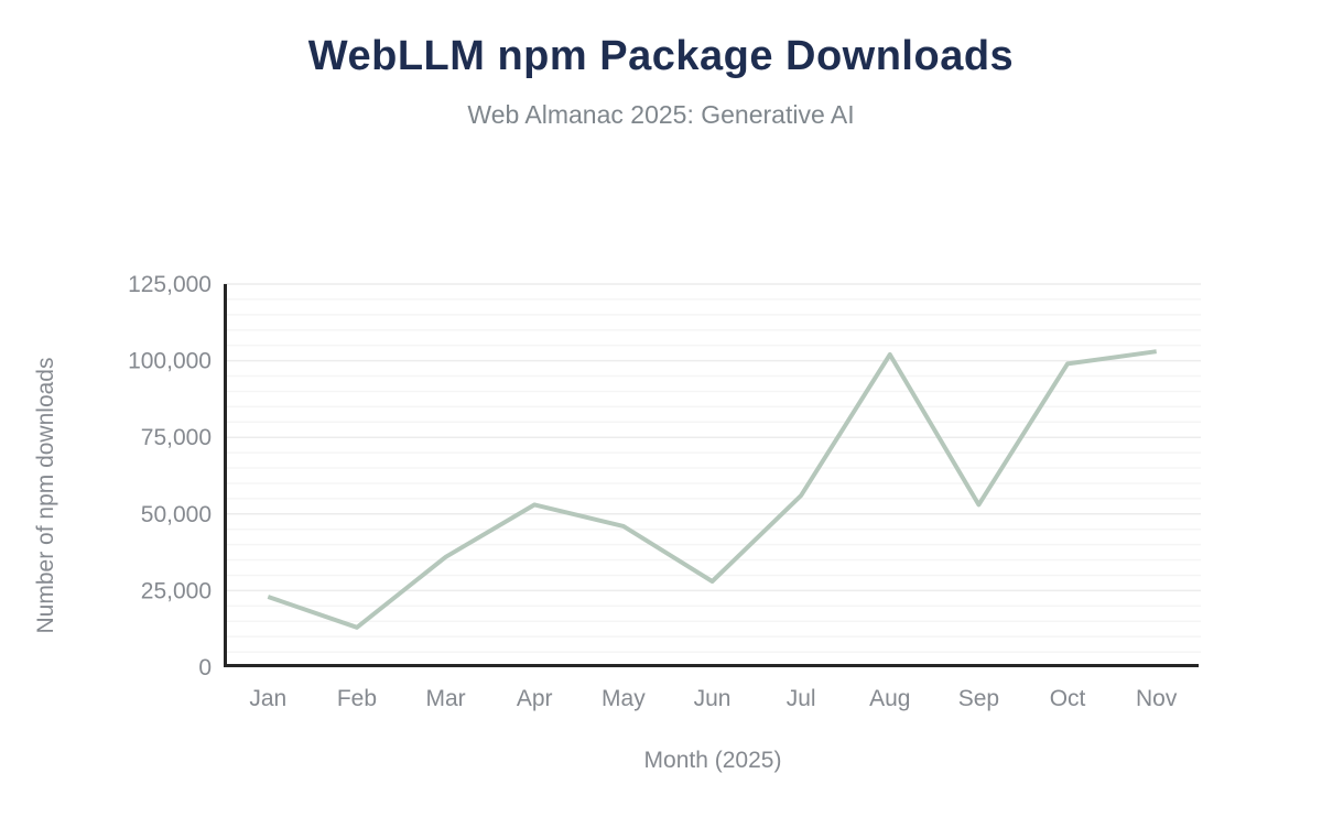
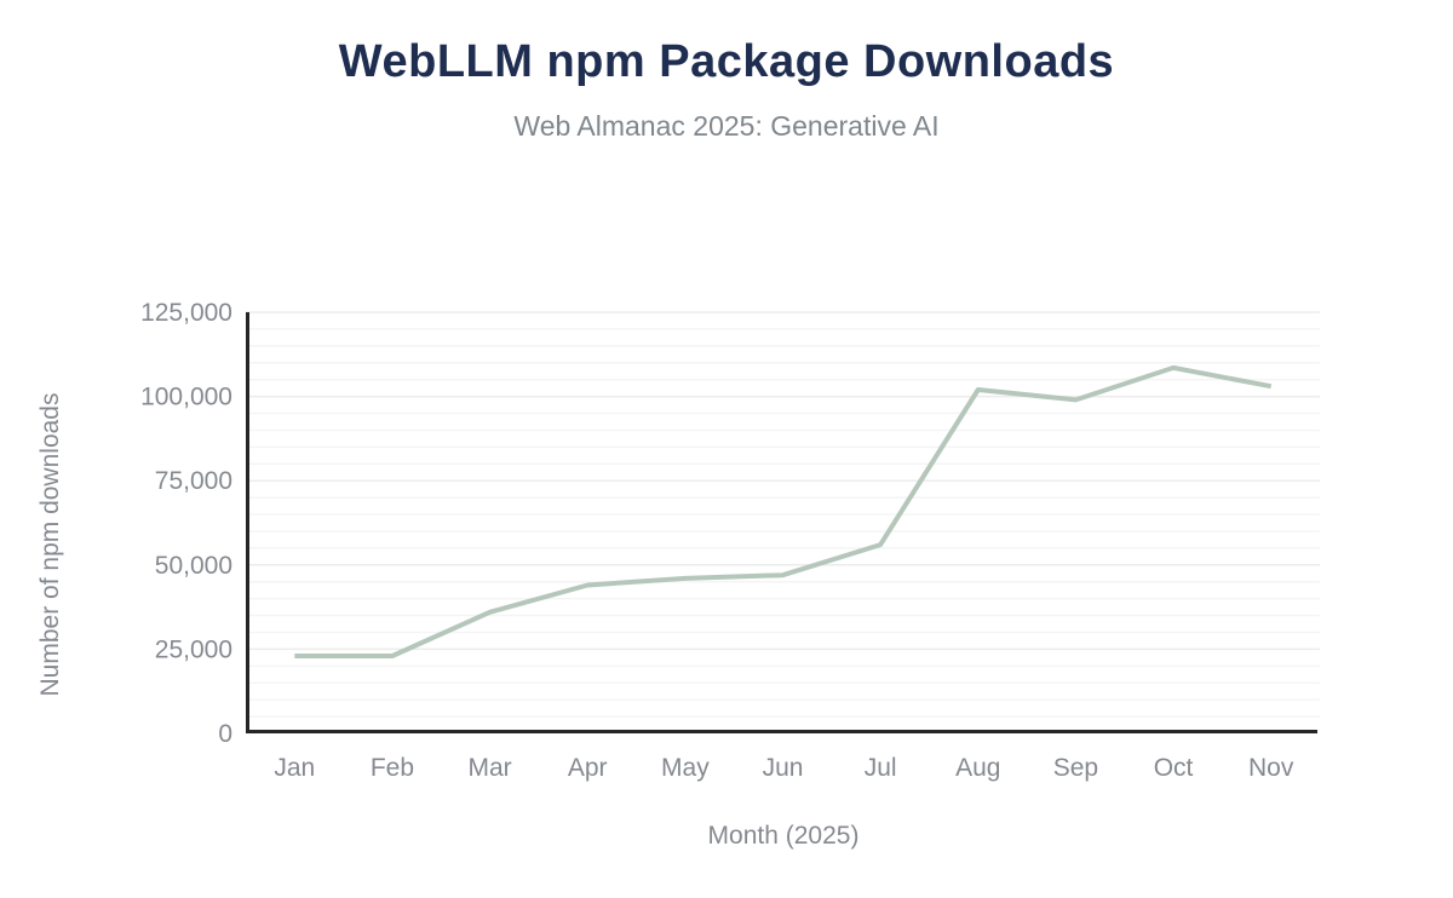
Feb: 13000 -> 23000
Apr: 53000 -> 44000
Jun: 28000 -> 47000
Sep: 53000 -> 99000
Oct: 99000 -> 108000
